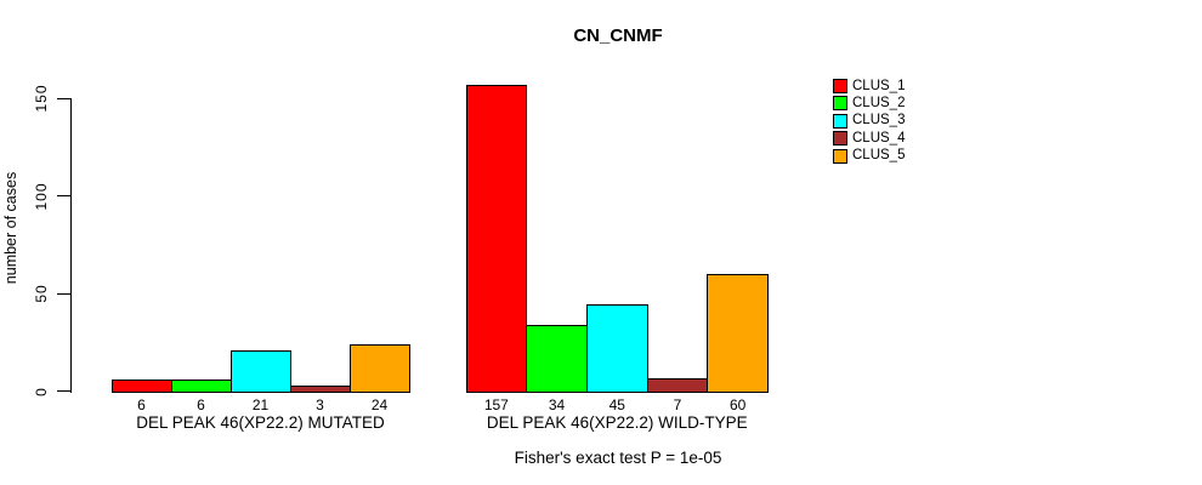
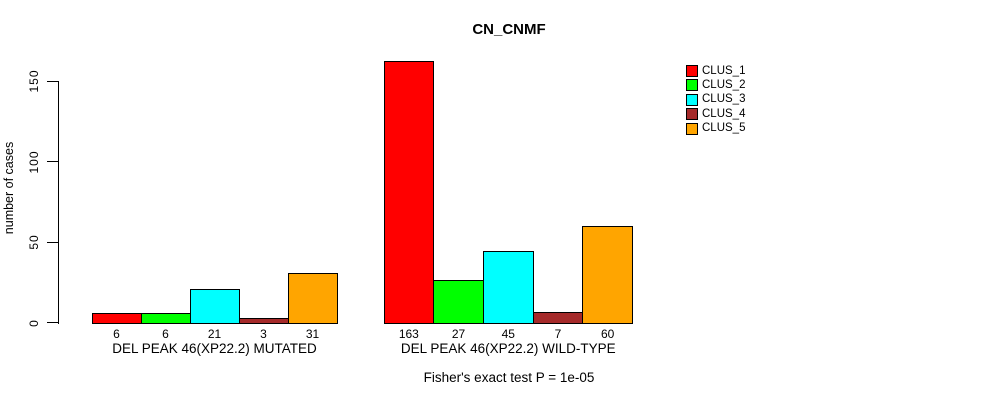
CLUS_5/DEL PEAK 46(XP22.2) MUTATED: 24 -> 31
CLUS_1/DEL PEAK 46(XP22.2) WILD-TYPE: 157 -> 163
CLUS_2/DEL PEAK 46(XP22.2) WILD-TYPE: 34 -> 27
